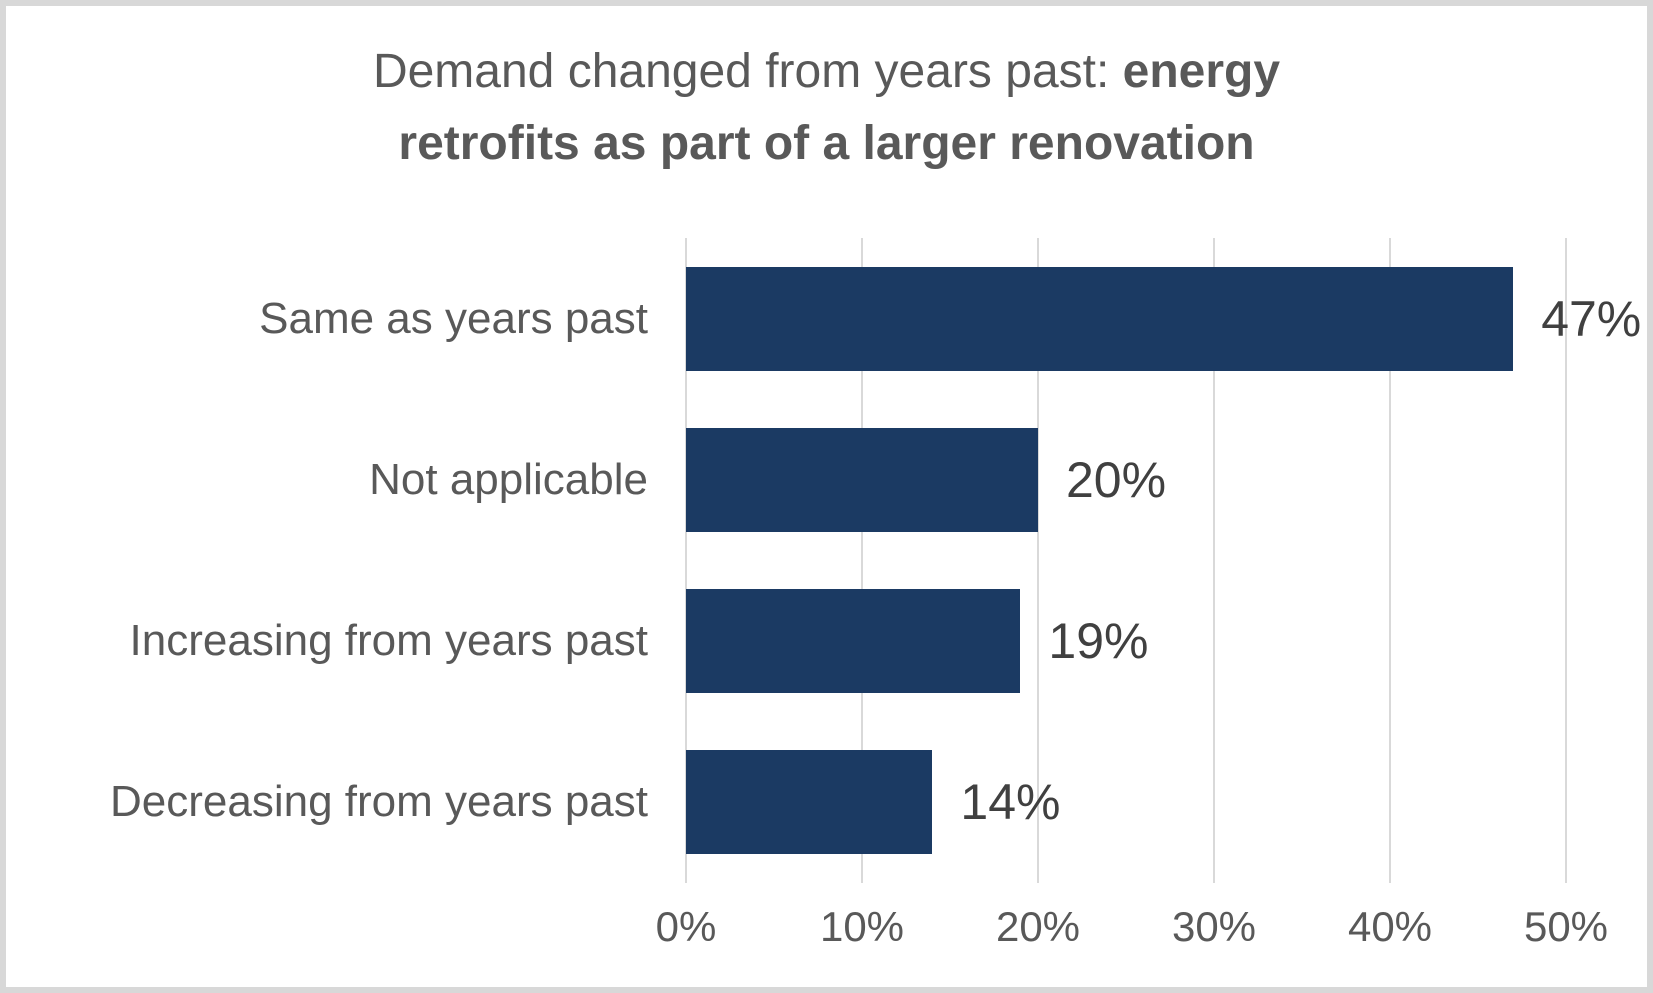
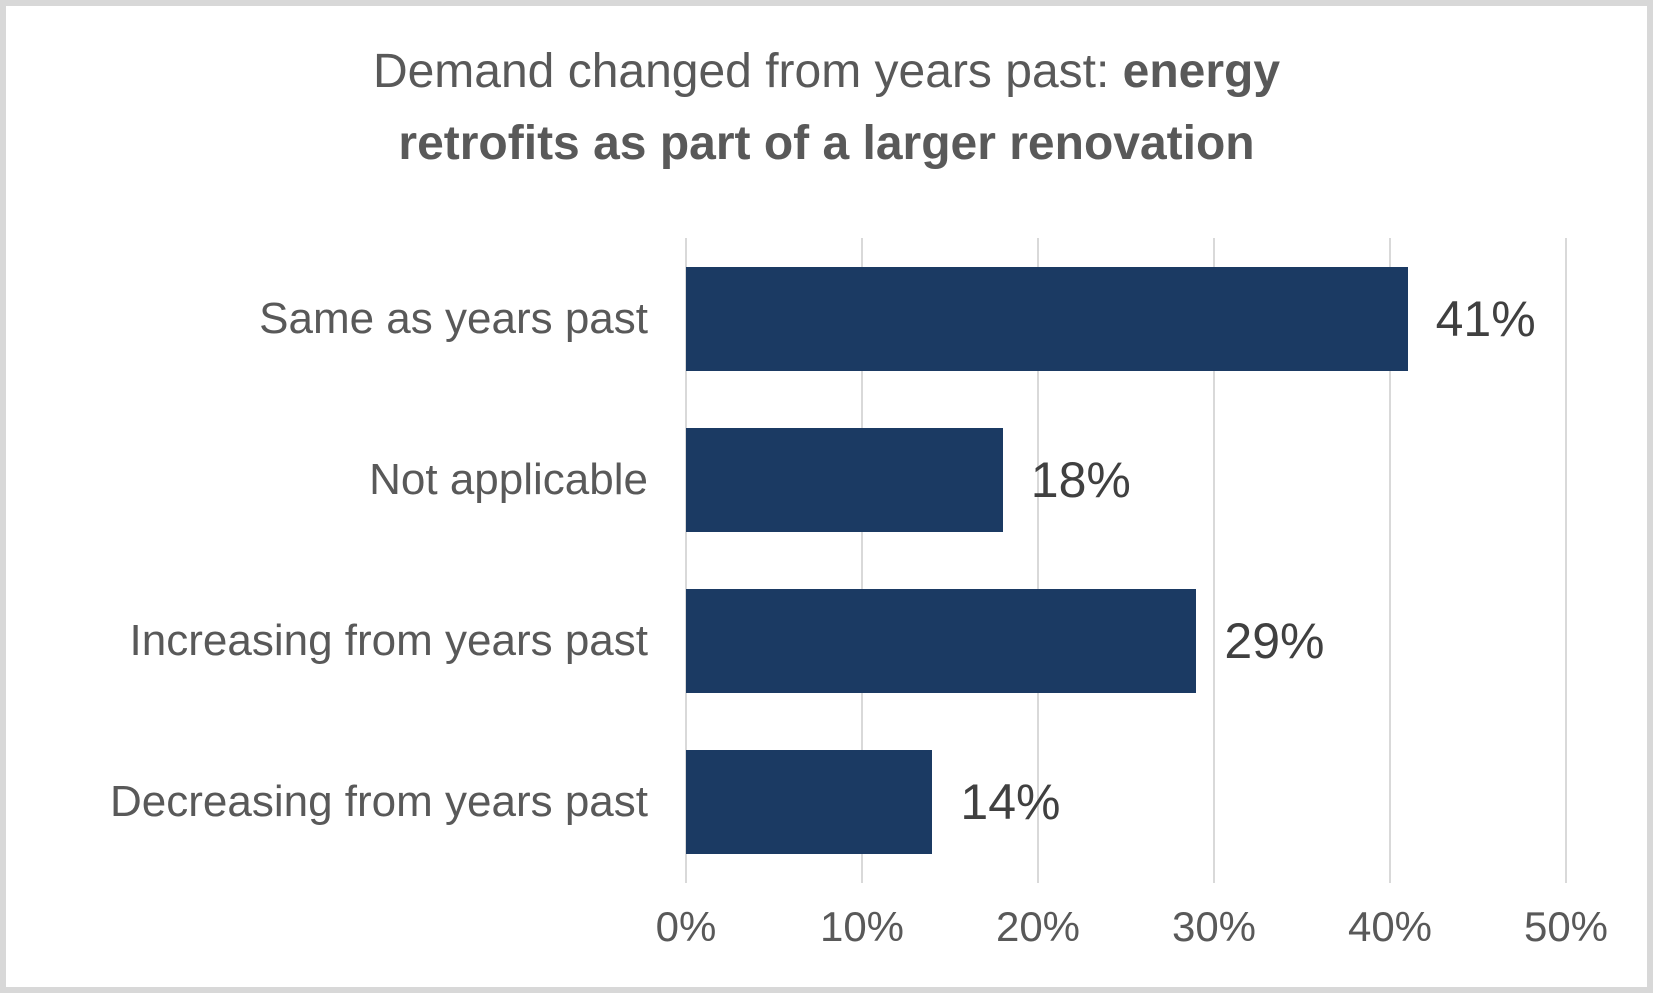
Same as years past: 47% -> 41%
Not applicable: 20% -> 18%
Increasing from years past: 19% -> 29%
